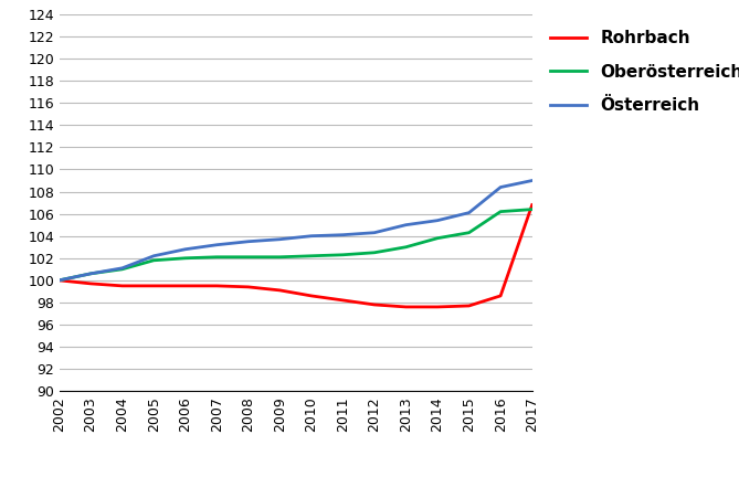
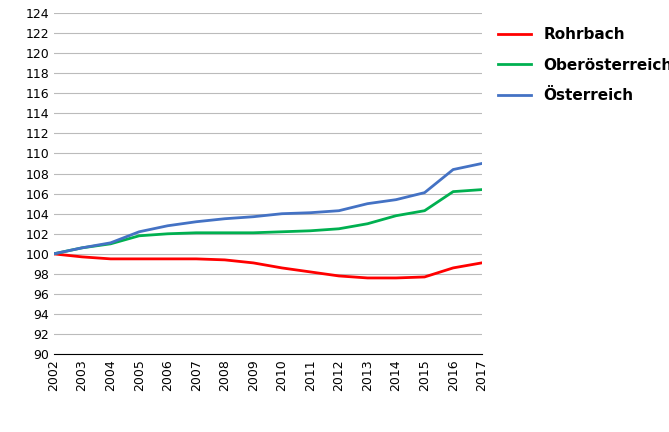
Rohrbach/2017: 106.8 -> 99.1
